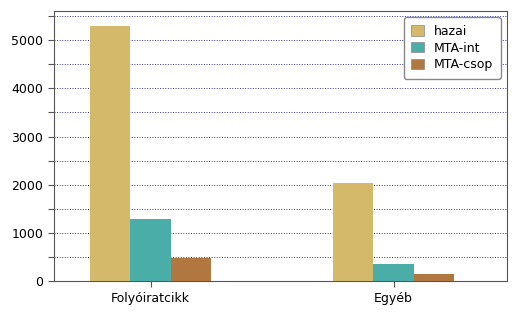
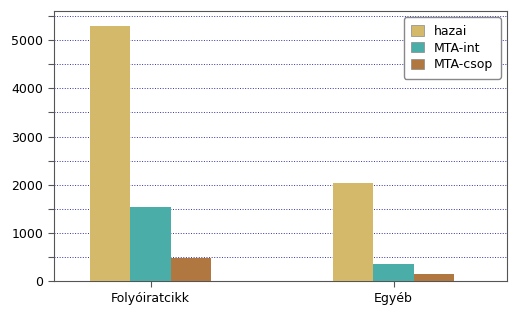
MTA-int/Folyóiratcikk: 1300 -> 1550
